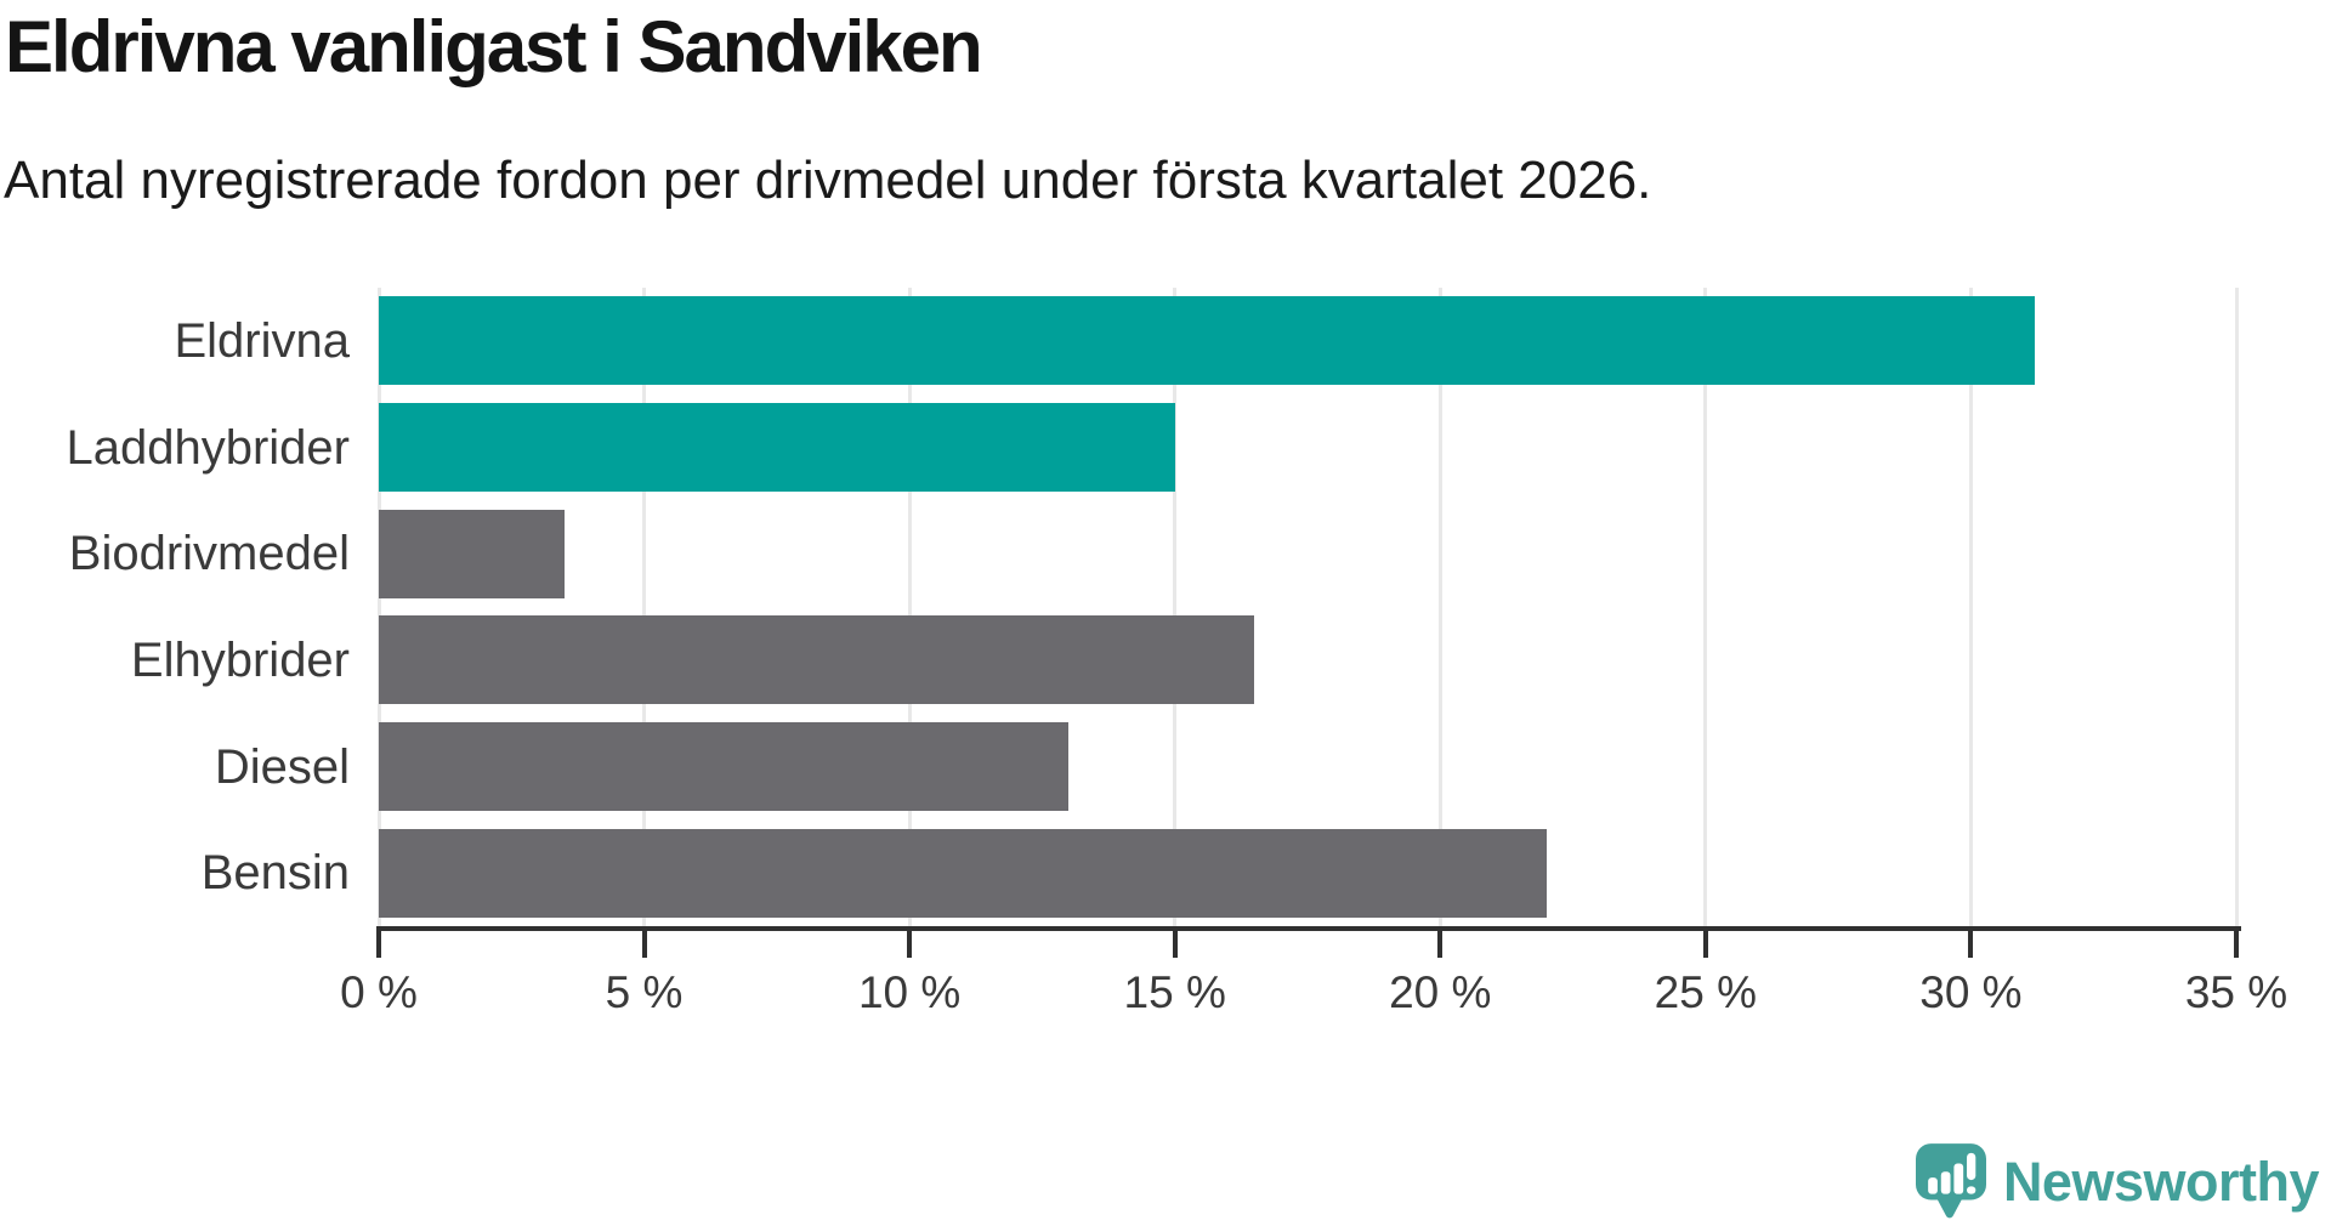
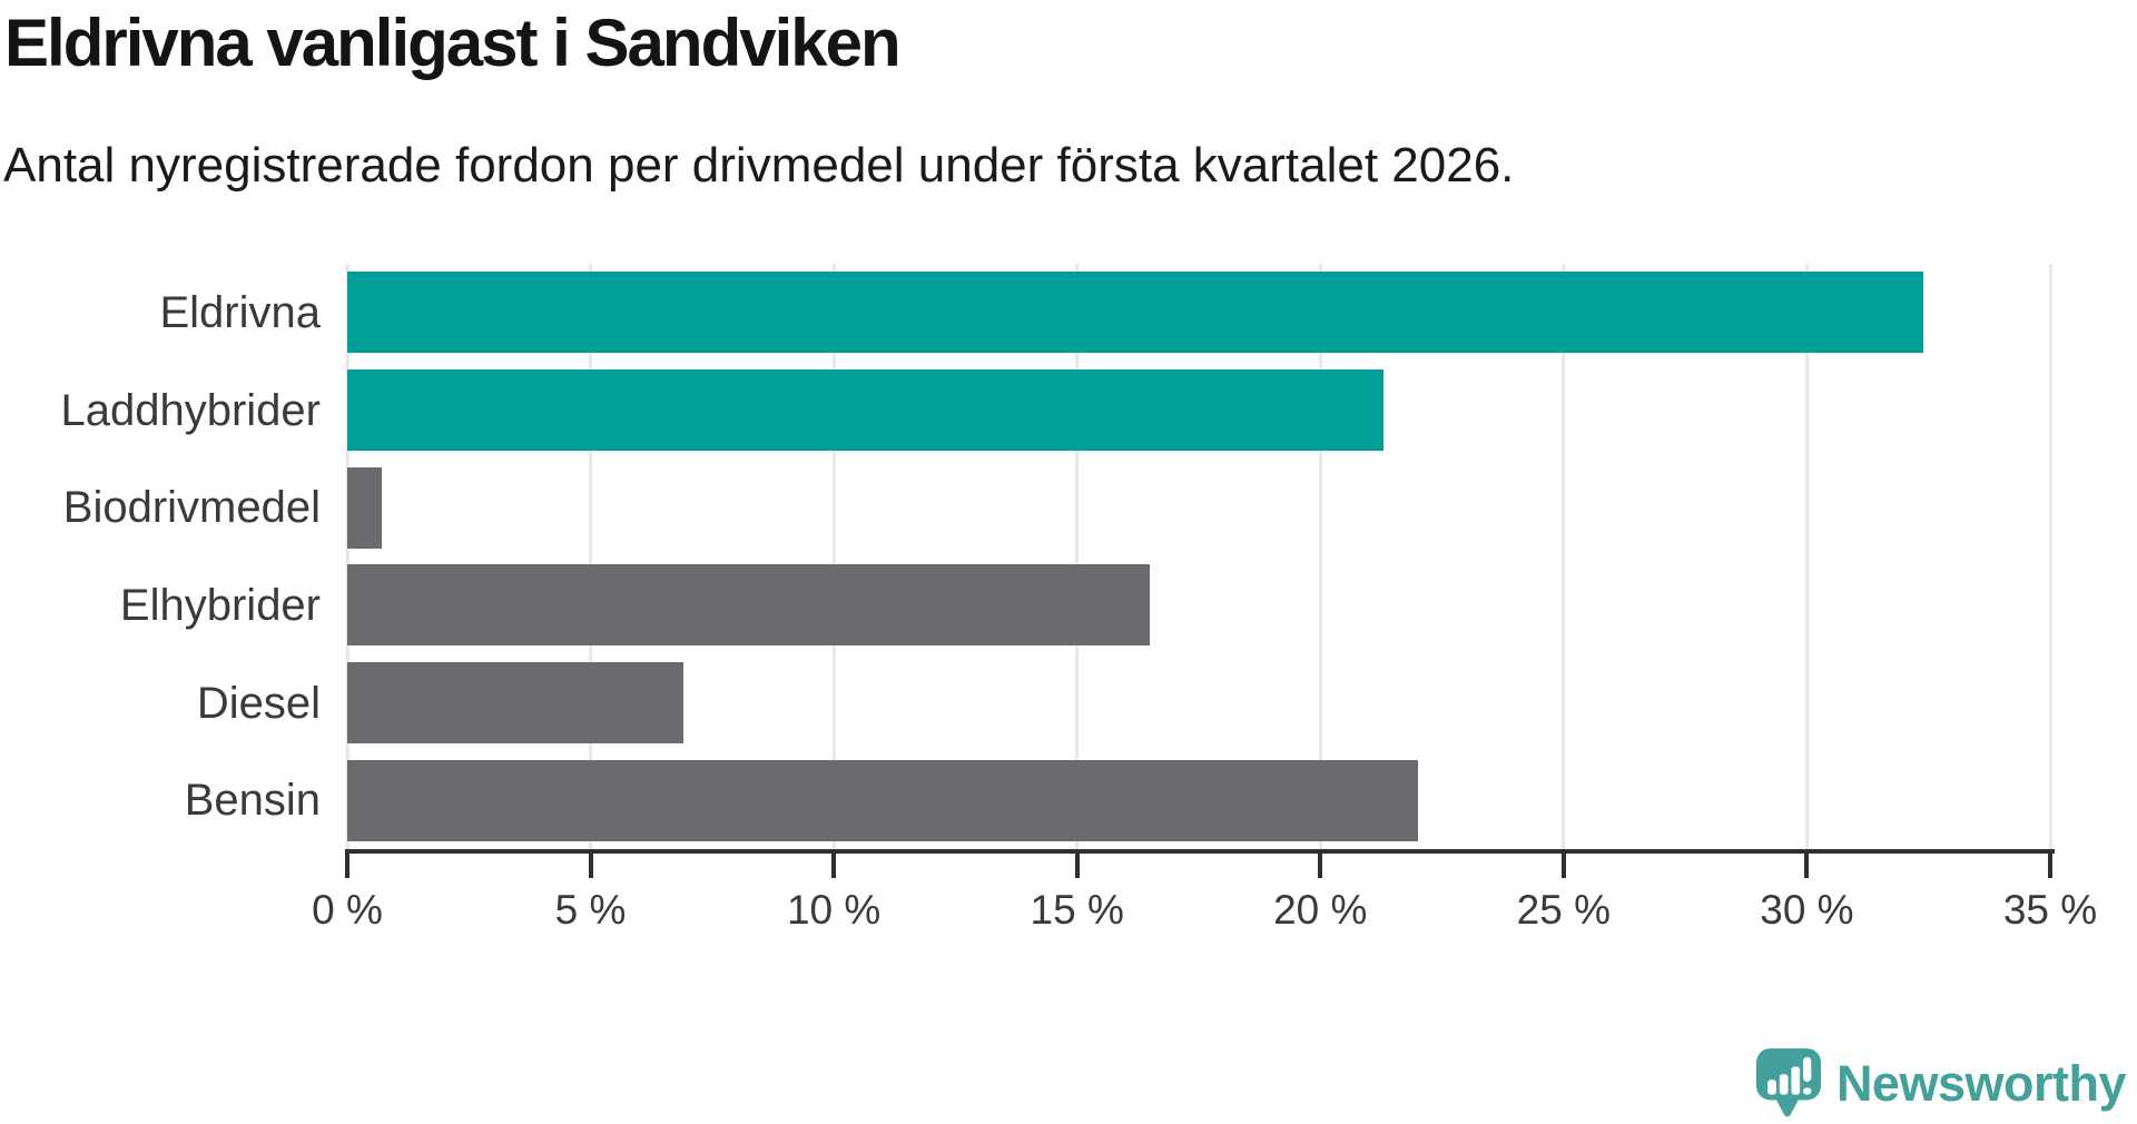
Eldrivna: 31.2% -> 32.4%
Laddhybrider: 15.0% -> 21.3%
Biodrivmedel: 3.5% -> 0.7%
Diesel: 13.0% -> 6.9%
